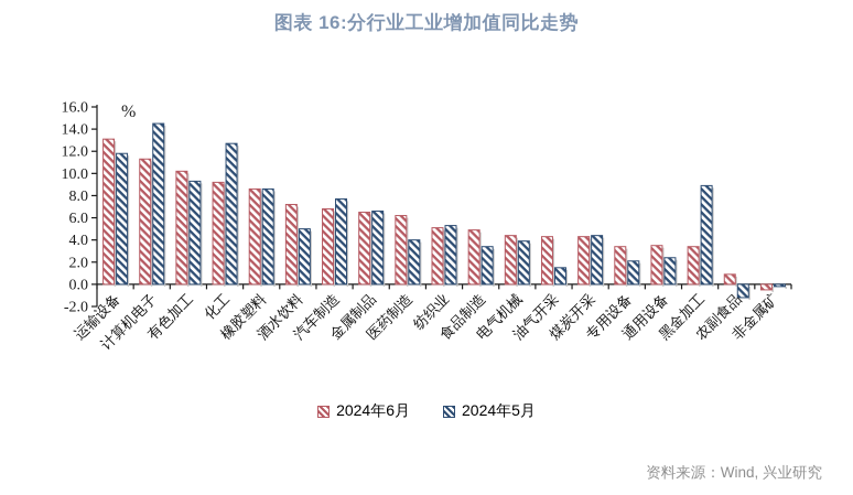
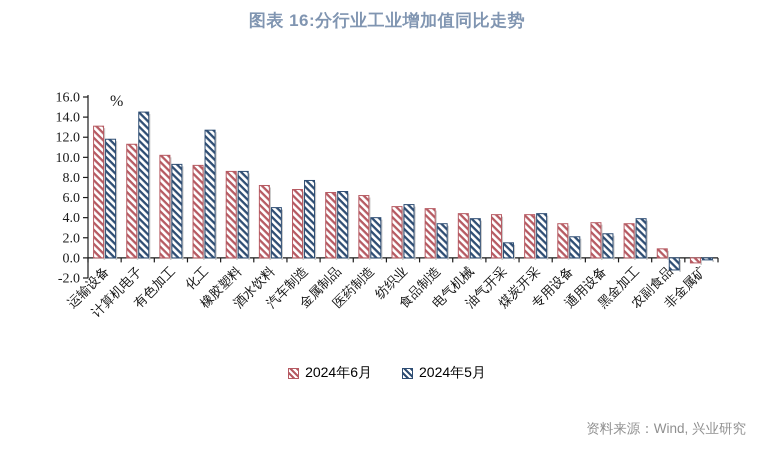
2024年5月/黑金加工: 8.9 -> 3.9
